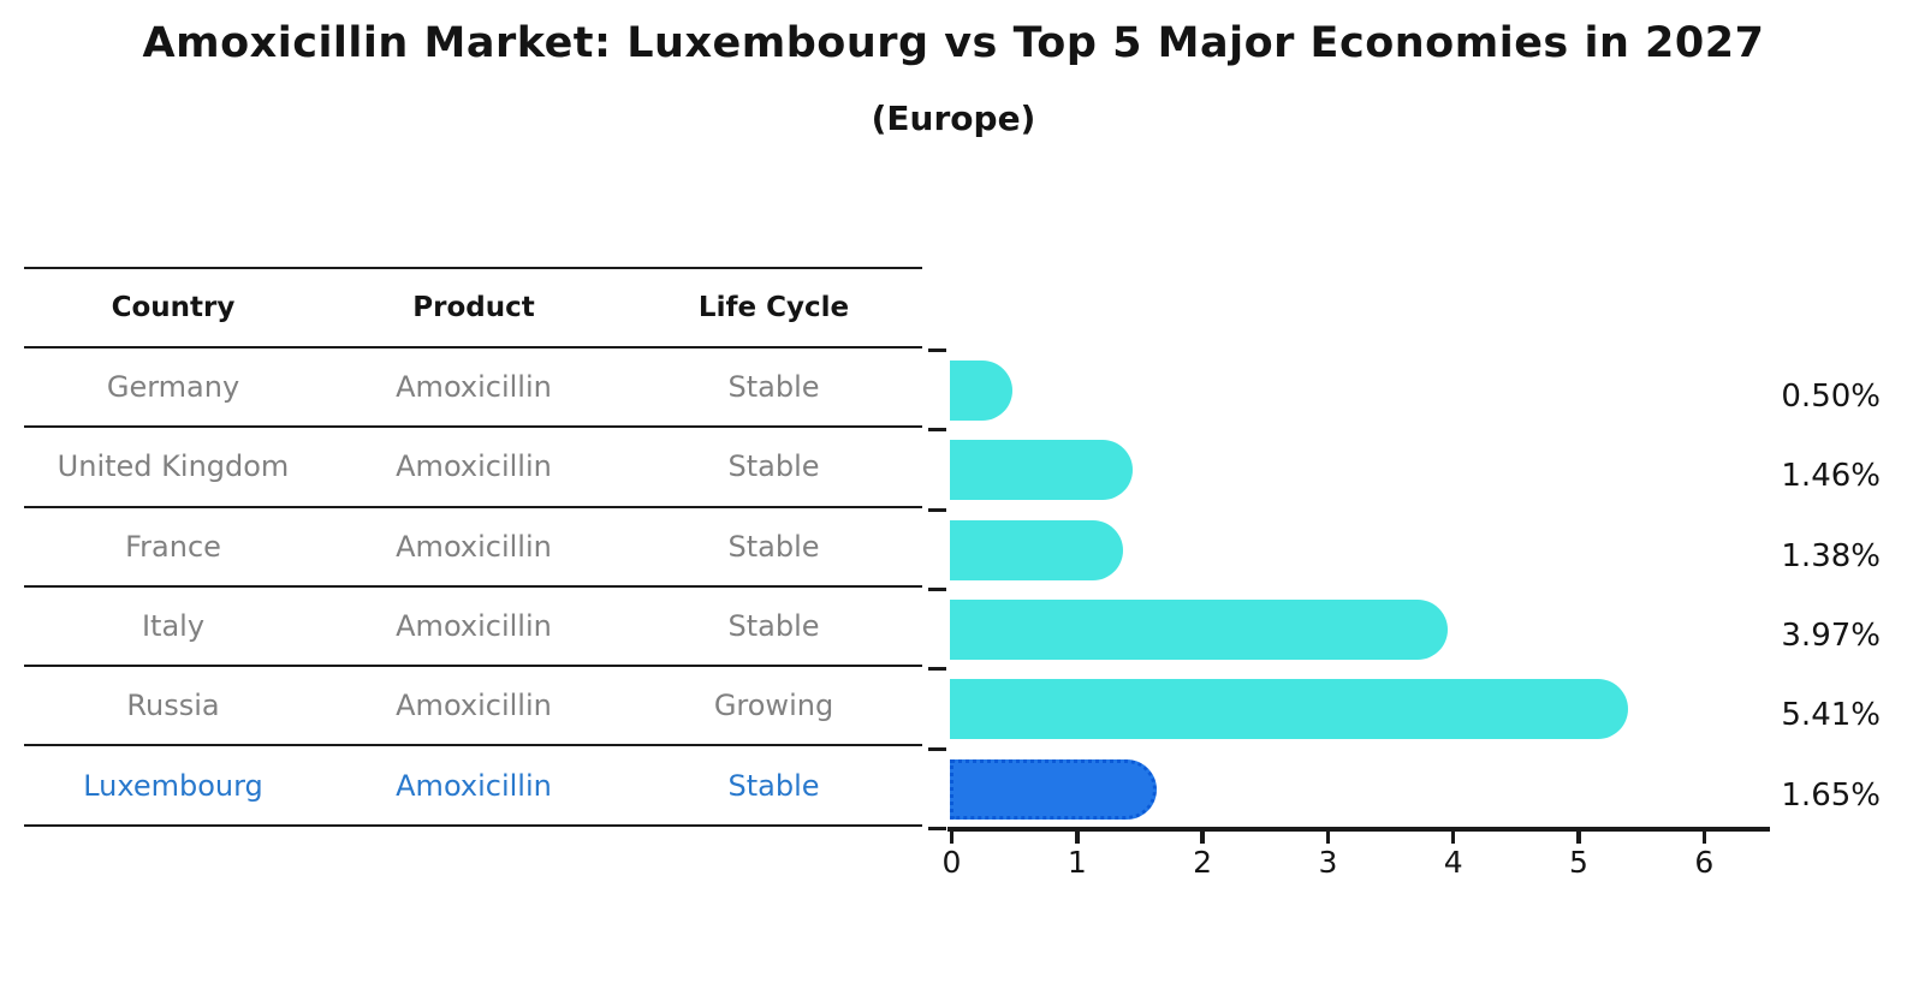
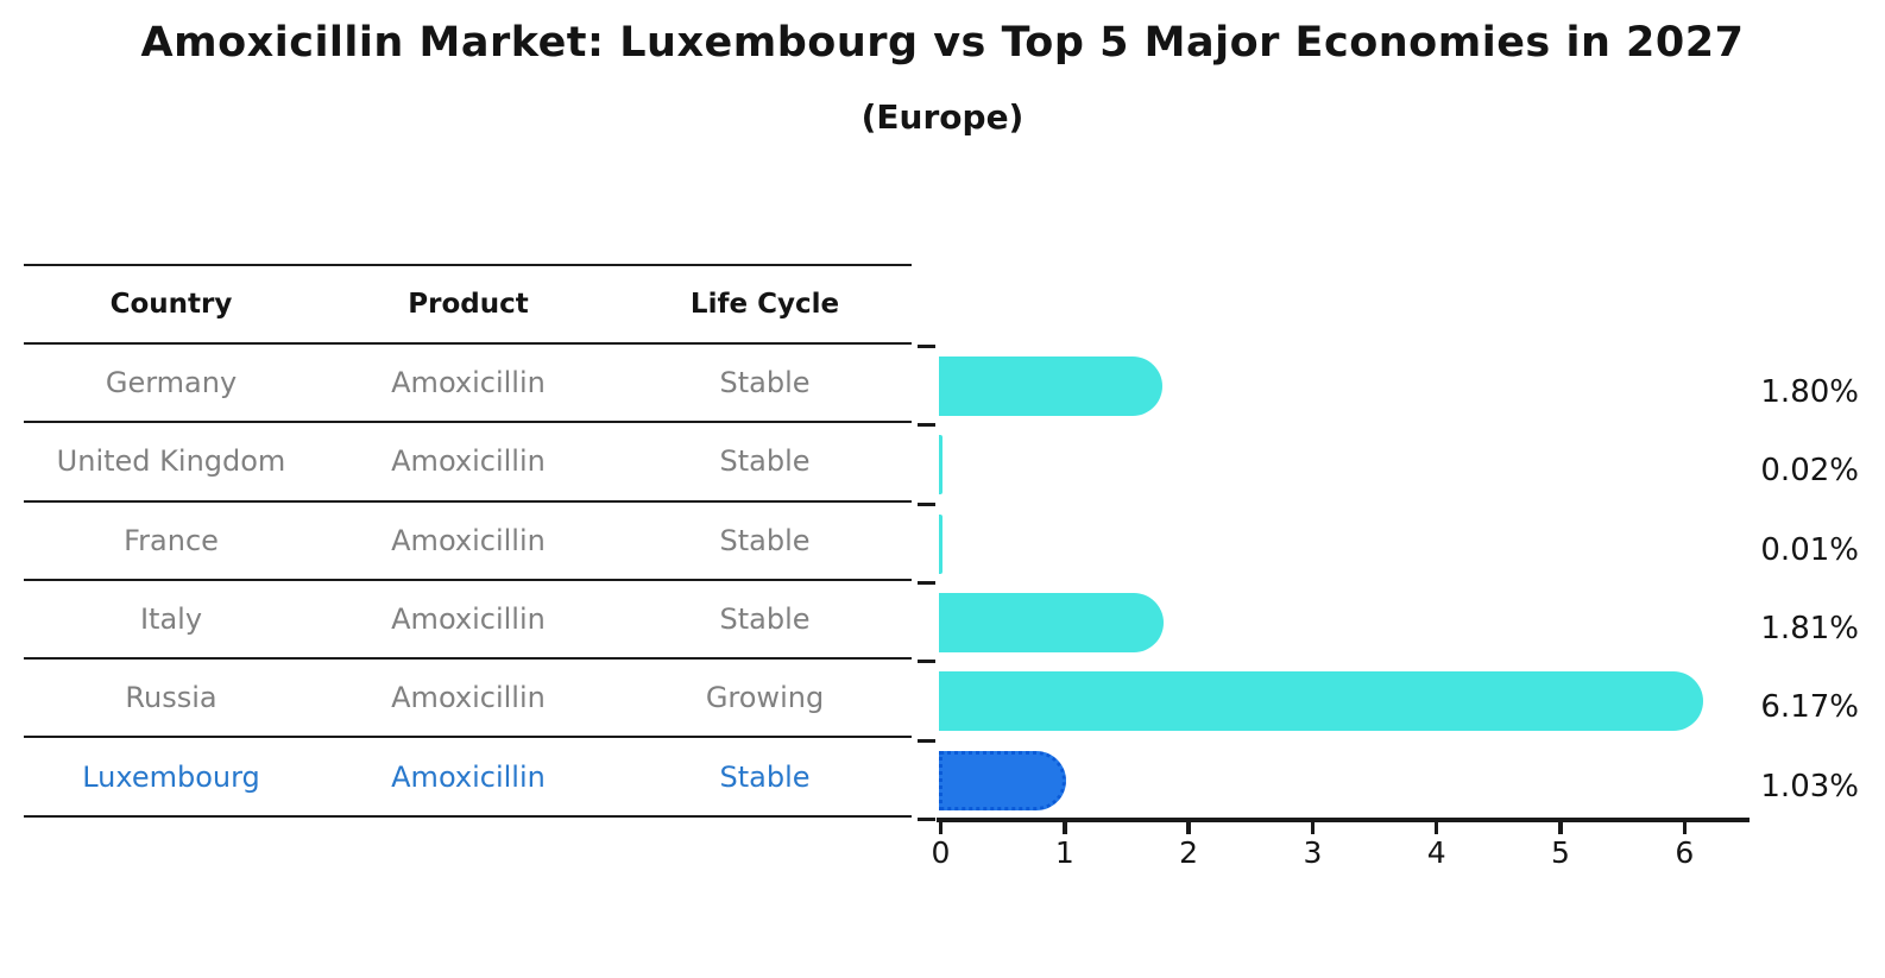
Germany: 0.50% -> 1.80%
United Kingdom: 1.46% -> 0.02%
France: 1.38% -> 0.01%
Italy: 3.97% -> 1.81%
Russia: 5.41% -> 6.17%
Luxembourg: 1.65% -> 1.03%
